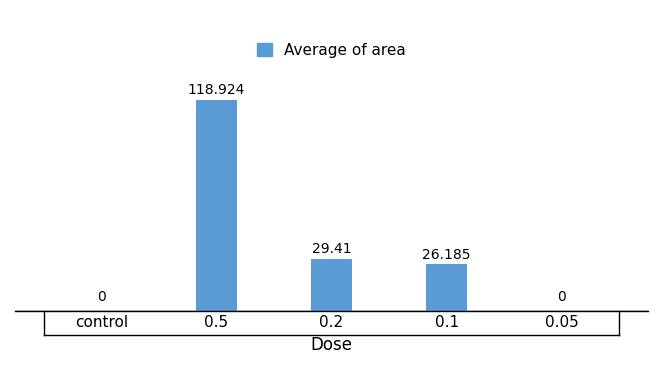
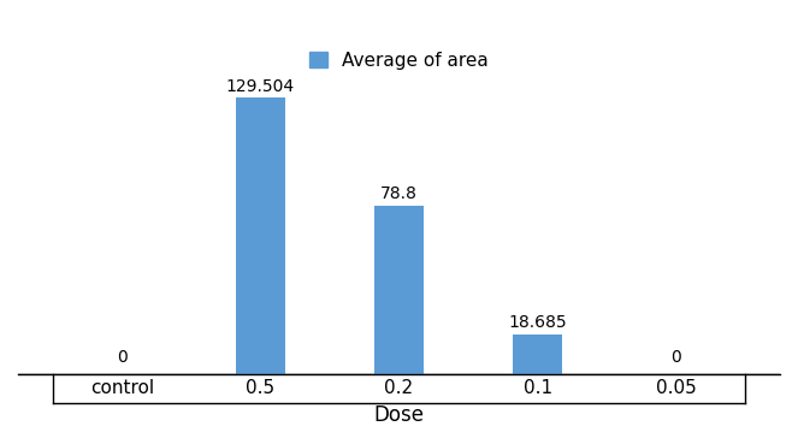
0.5: 118.924 -> 129.504
0.2: 29.41 -> 78.8
0.1: 26.185 -> 18.685
